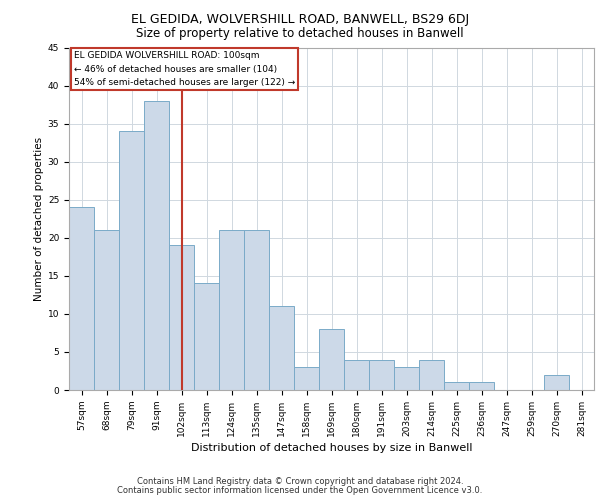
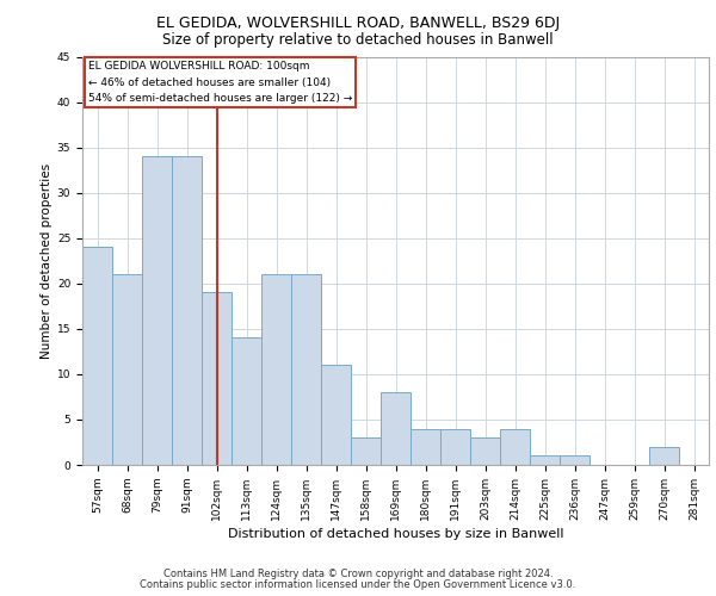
91sqm: 38 -> 34
